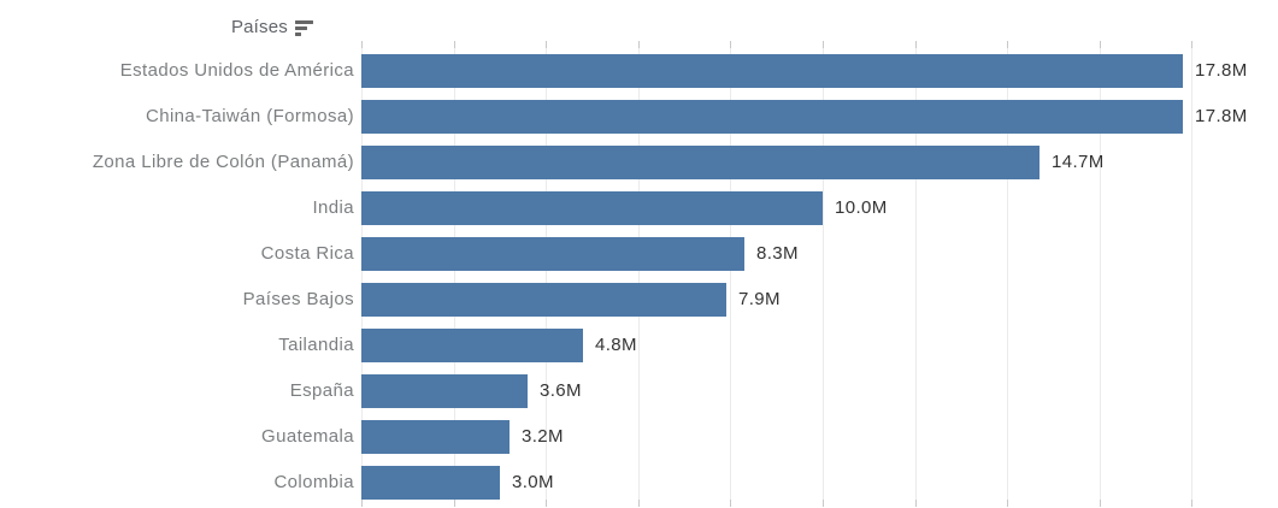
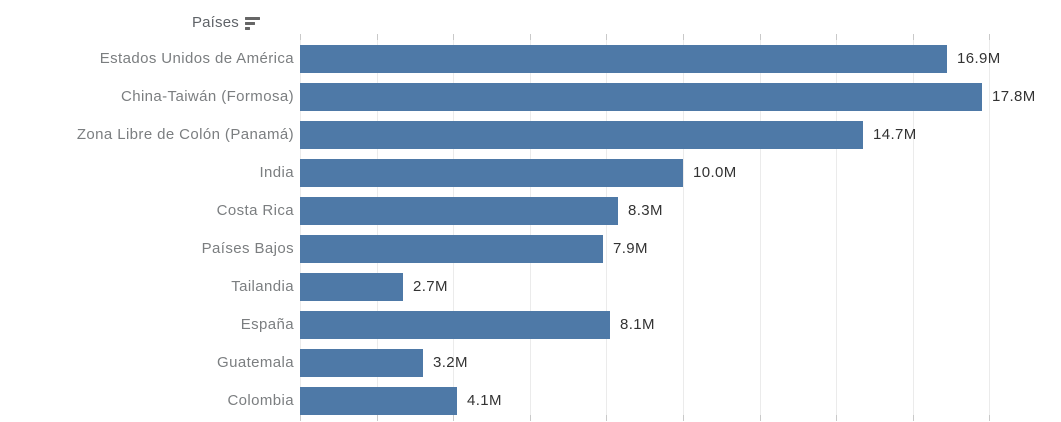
Estados Unidos de América: 17.8M -> 16.9M
Tailandia: 4.8M -> 2.7M
España: 3.6M -> 8.1M
Colombia: 3.0M -> 4.1M
